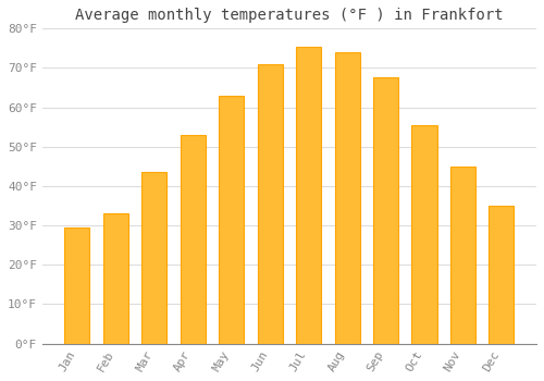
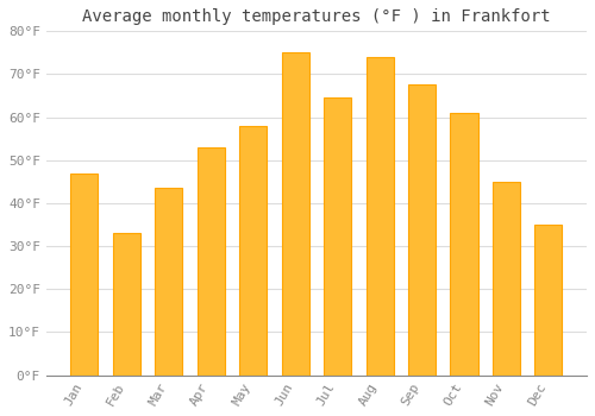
Jan: 29.5°F -> 47.0°F
May: 63.0°F -> 58.0°F
Jun: 71.0°F -> 75.0°F
Jul: 75.5°F -> 64.5°F
Oct: 55.5°F -> 61.0°F
